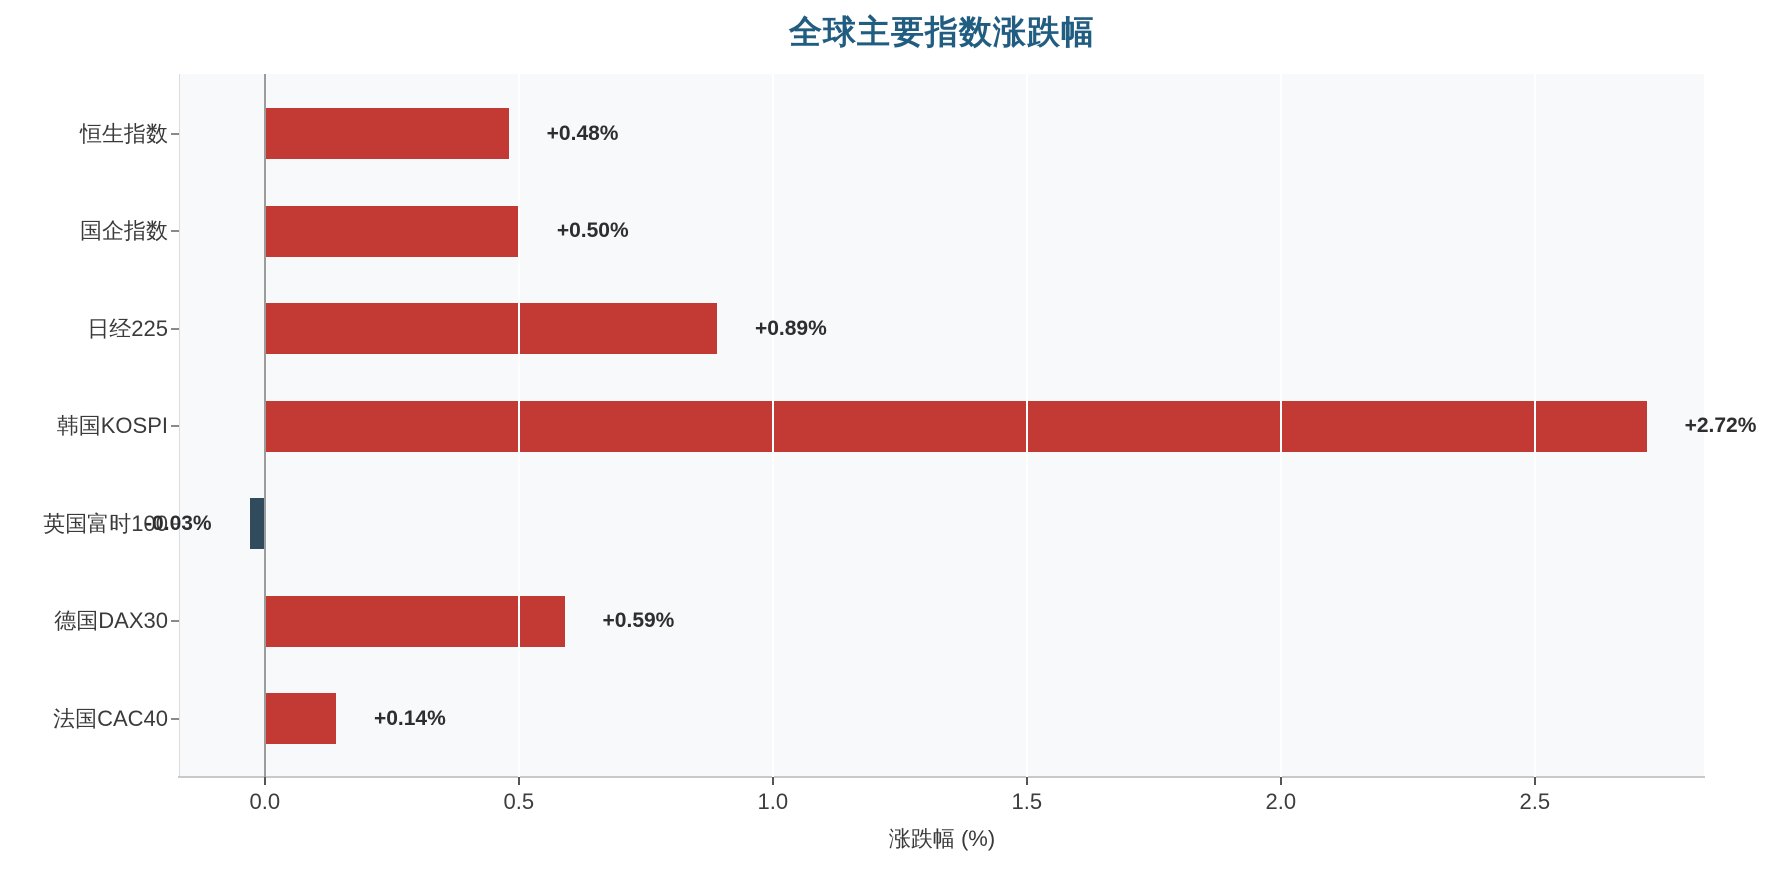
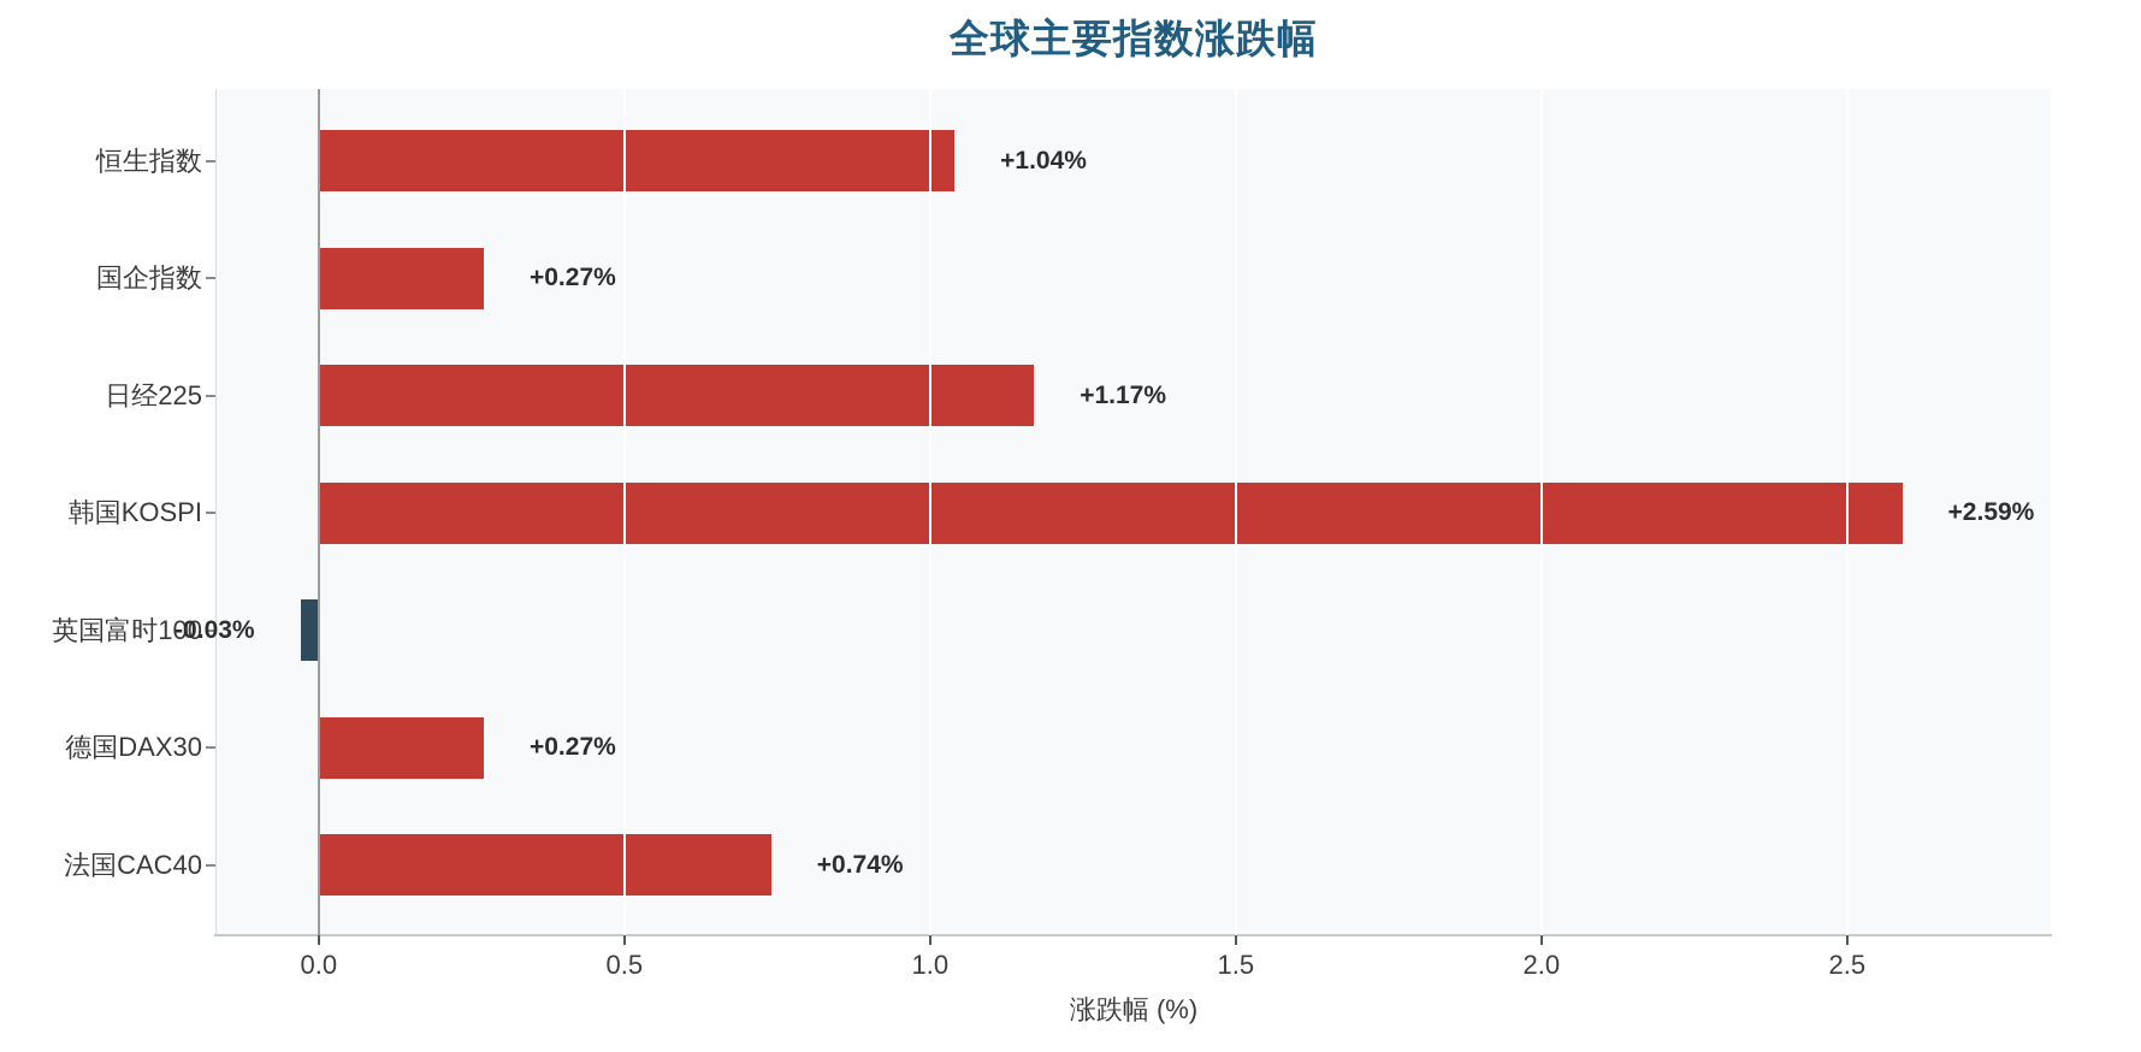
恒生指数: +0.48% -> +1.04%
国企指数: +0.50% -> +0.27%
日经225: +0.89% -> +1.17%
韩国KOSPI: +2.72% -> +2.59%
德国DAX30: +0.59% -> +0.27%
法国CAC40: +0.14% -> +0.74%
